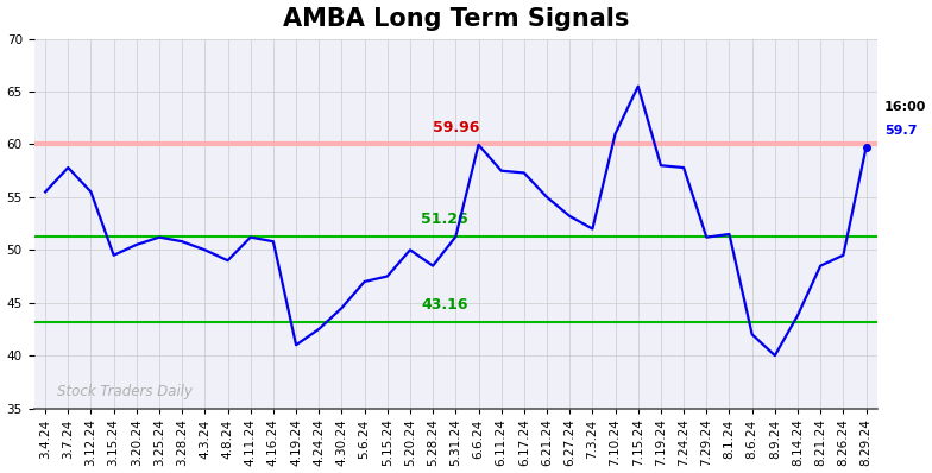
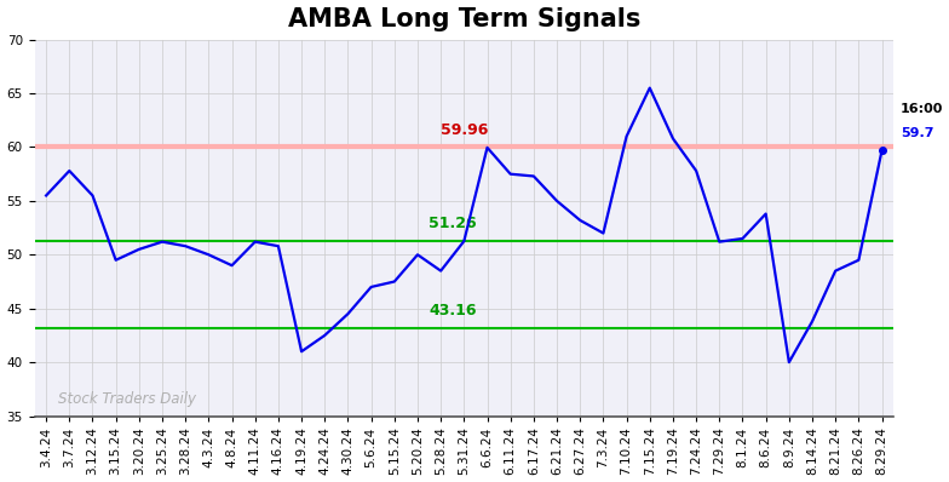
7.19.24: 58.0 -> 60.8
8.6.24: 42.0 -> 53.8
